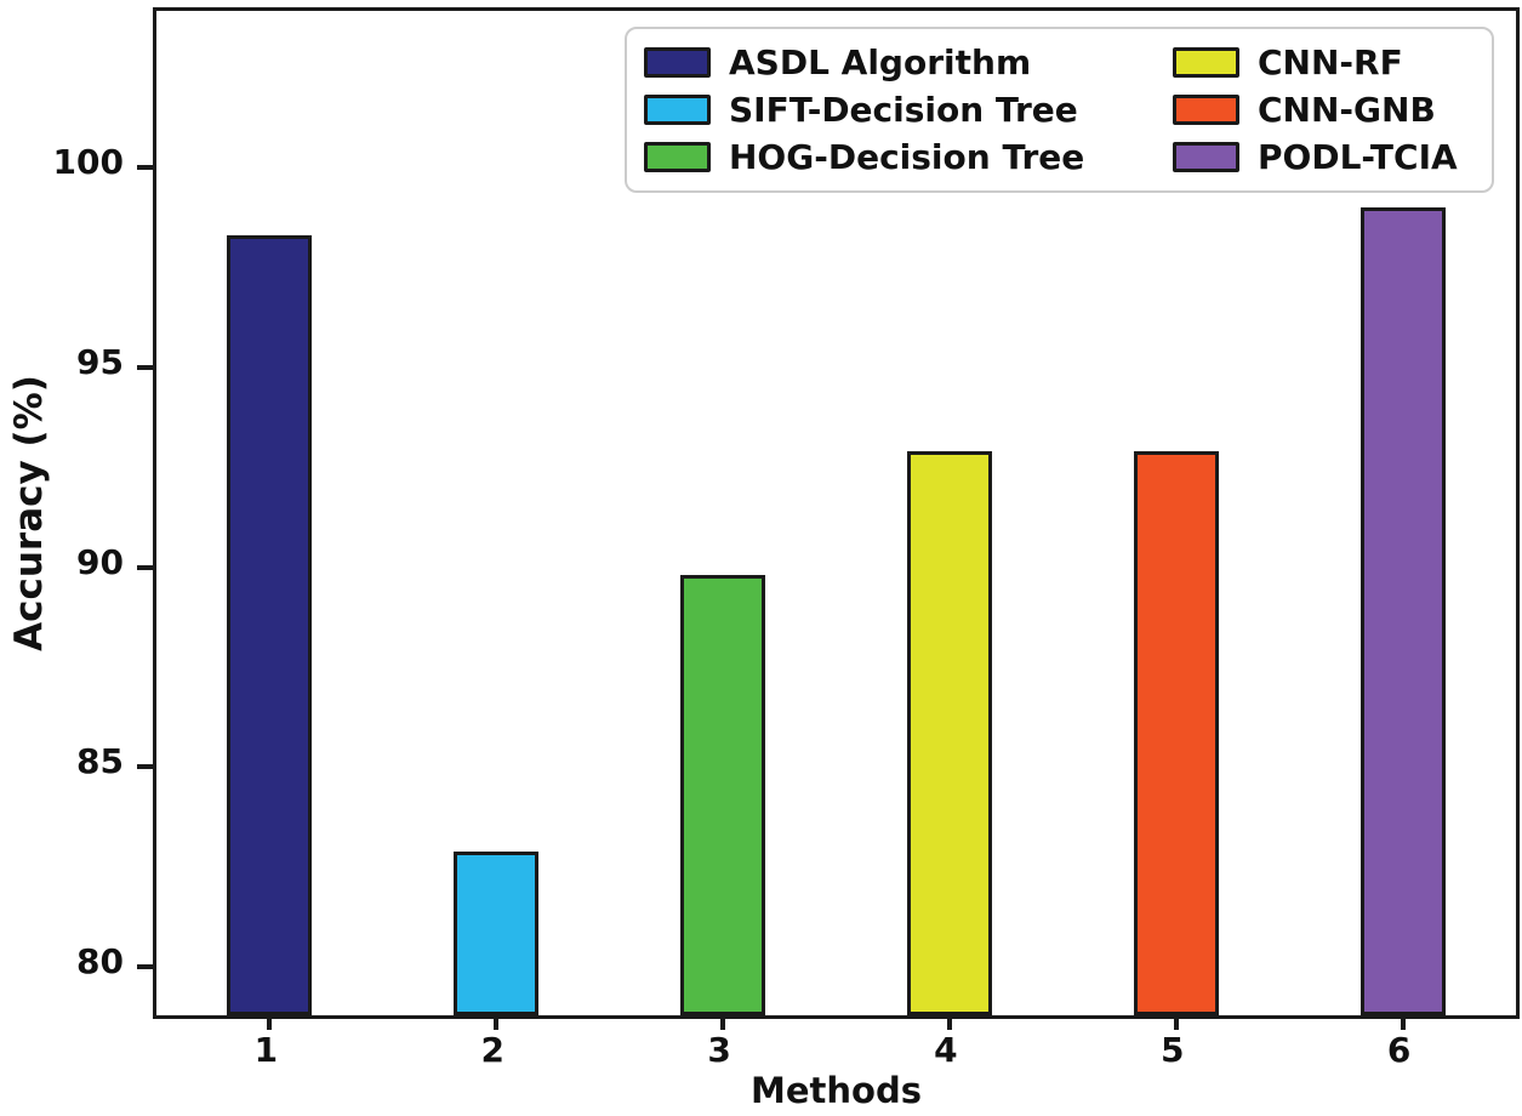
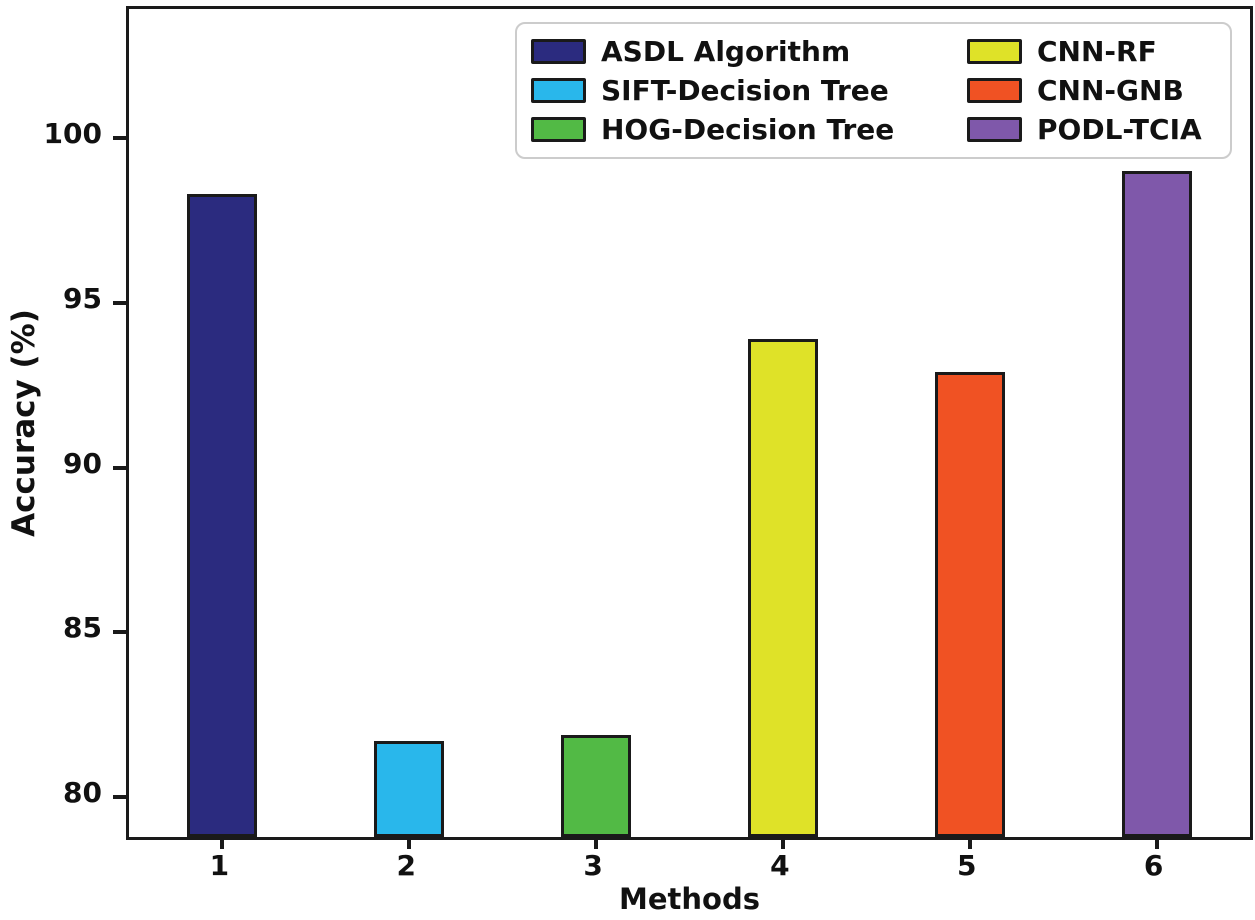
2: 82.9 -> 81.7
3: 89.8 -> 81.9
4: 92.9 -> 93.9
